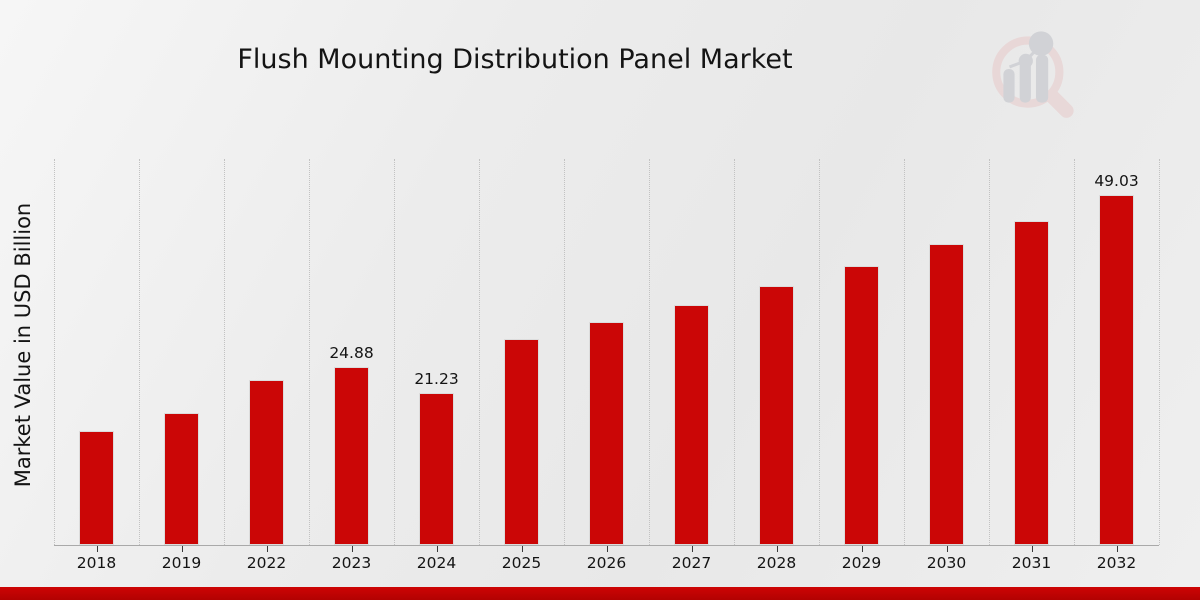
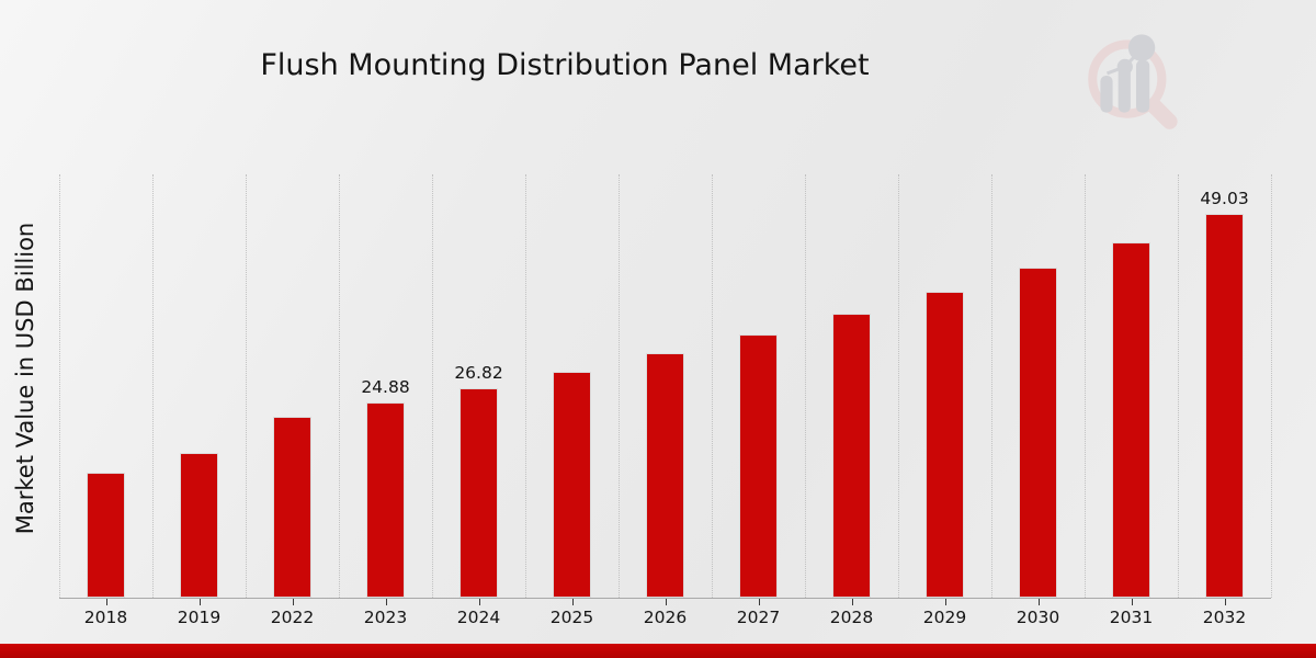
2024: 21.23 -> 26.82
